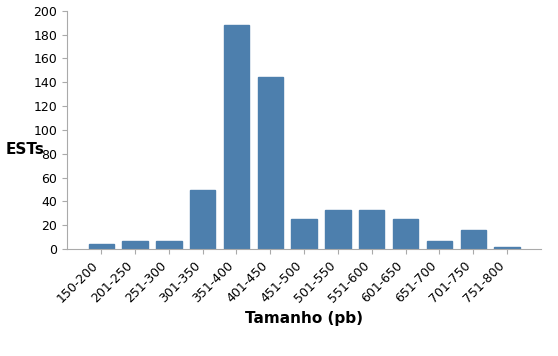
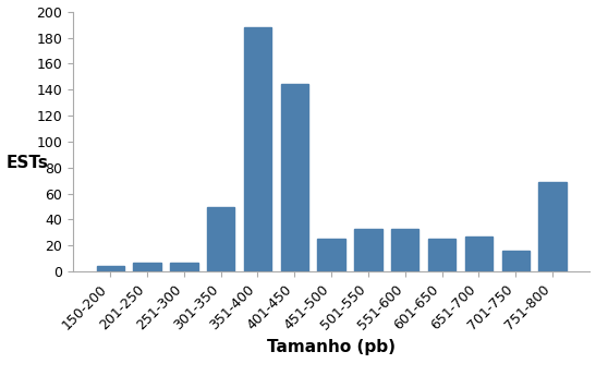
651-700: 7 -> 27
751-800: 2 -> 69
